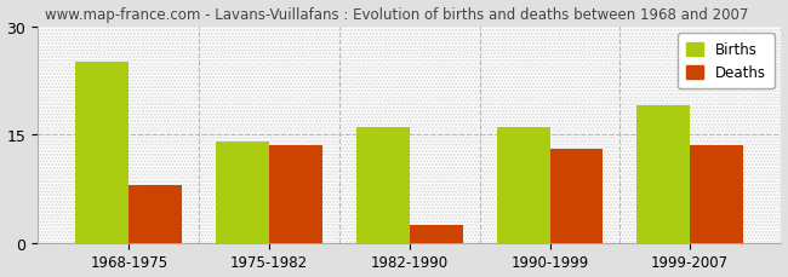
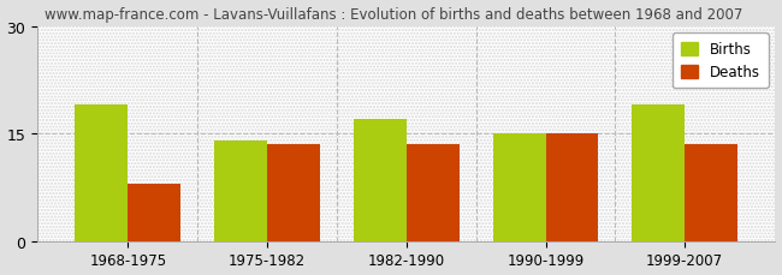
Births/1968-1975: 25 -> 19
Births/1982-1990: 16 -> 17
Deaths/1982-1990: 2.4 -> 13.5
Births/1990-1999: 16 -> 15
Deaths/1990-1999: 13.0 -> 15.0
